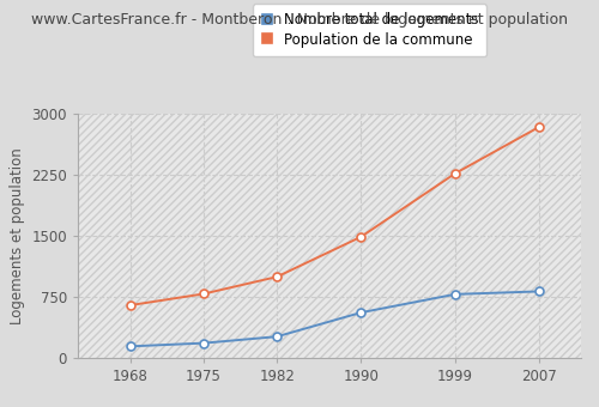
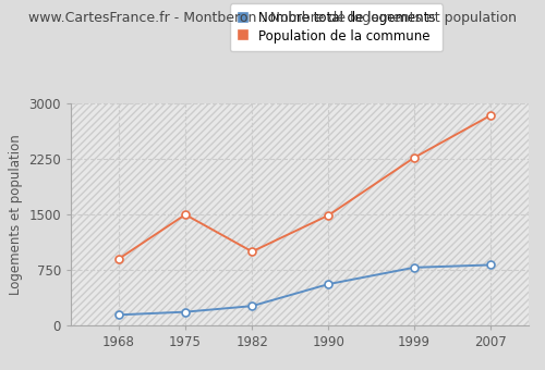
Population de la commune/1968: 650 -> 900
Population de la commune/1975: 790 -> 1500
